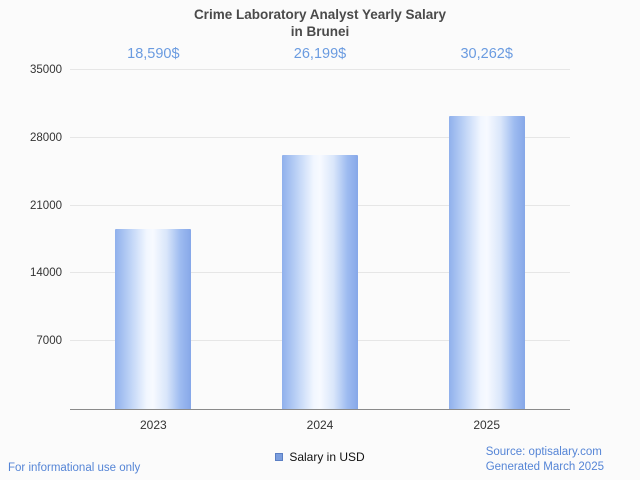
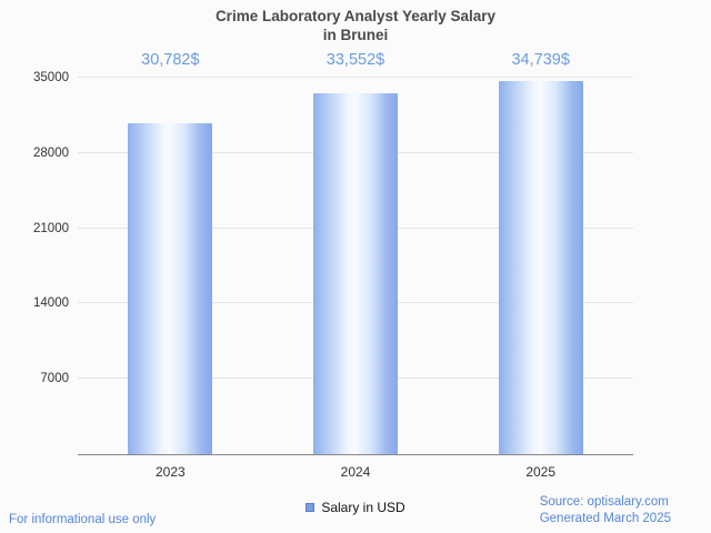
2023: 18,590 -> 30,782
2024: 26,199 -> 33,552
2025: 30,262 -> 34,739
